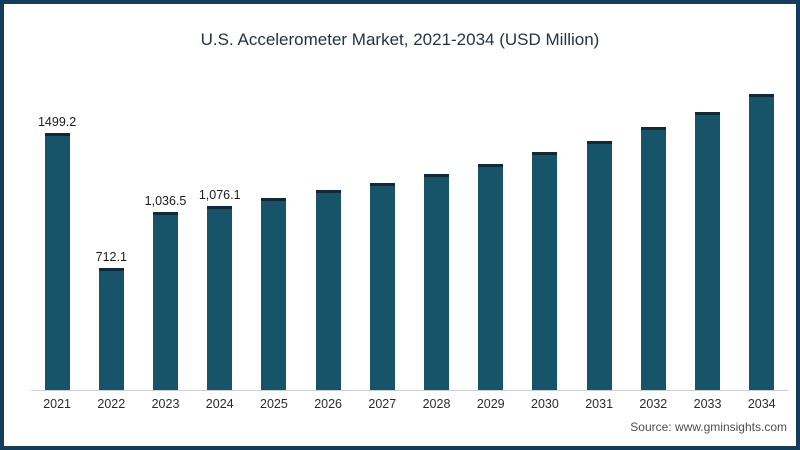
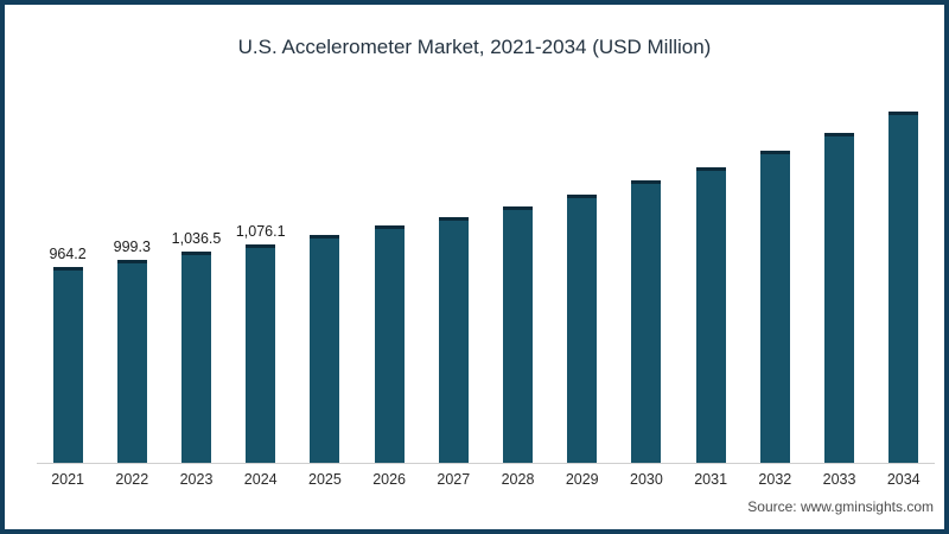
2021: 1499.2 -> 964.2
2022: 712.1 -> 999.3
